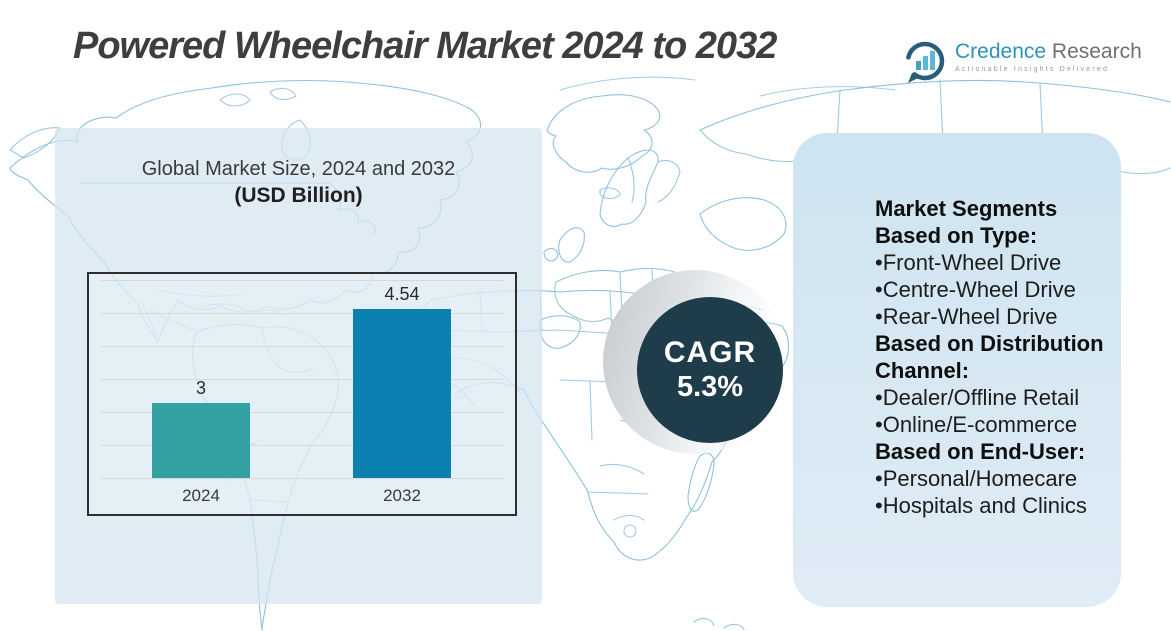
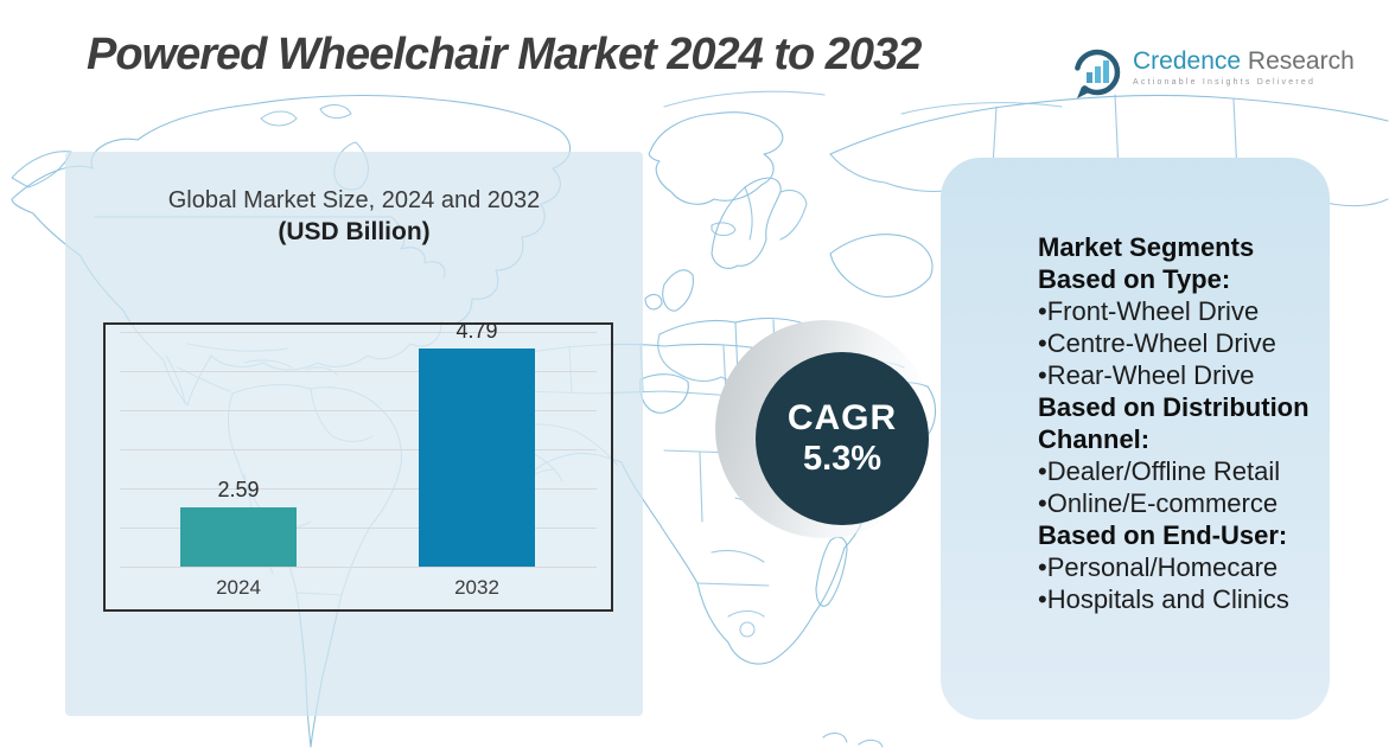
2024: 3 -> 2.59
2032: 4.54 -> 4.79
